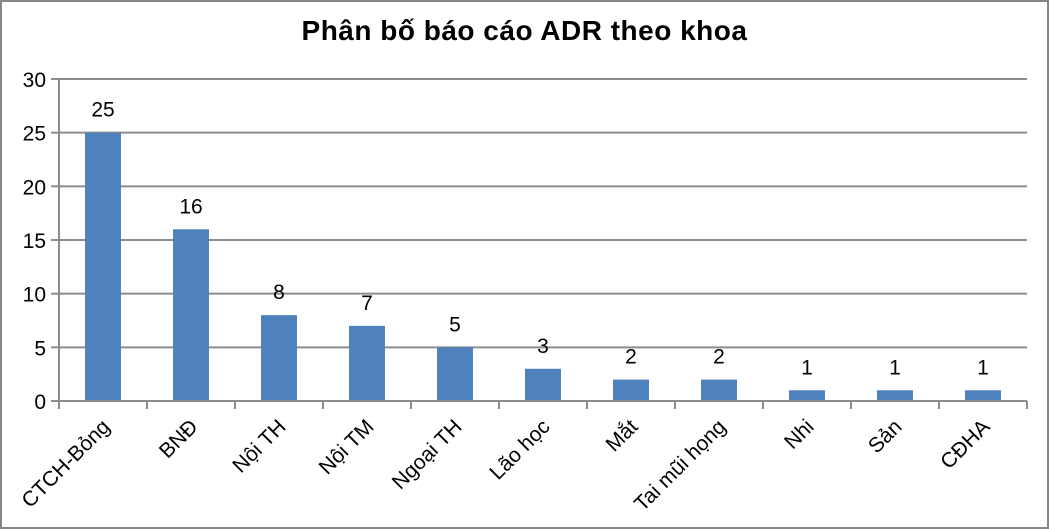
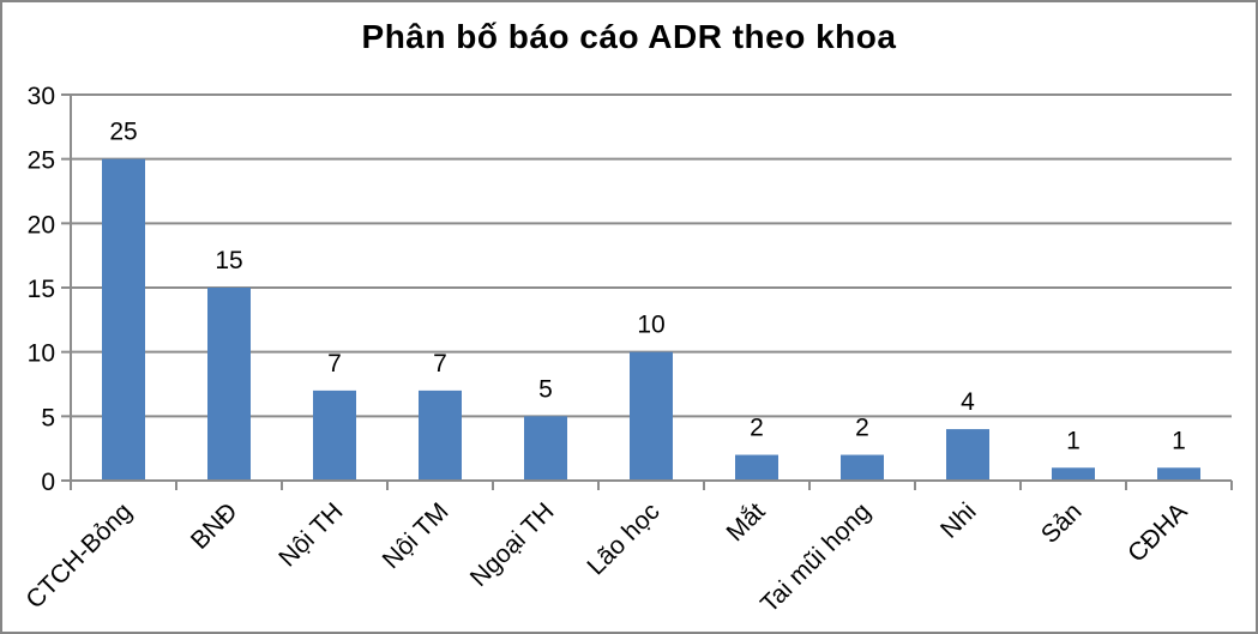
BNĐ: 16 -> 15
Nội TH: 8 -> 7
Lão học: 3 -> 10
Nhi: 1 -> 4
